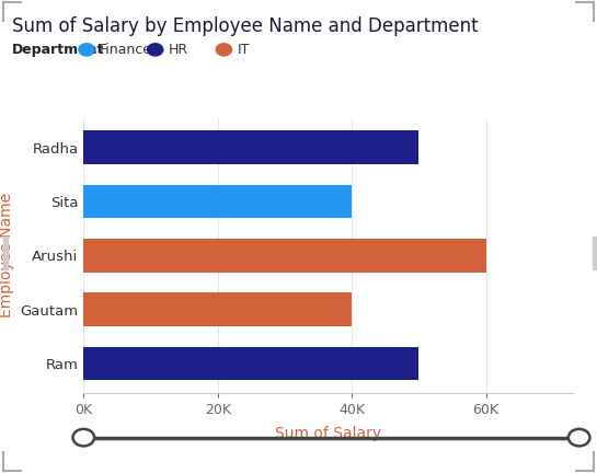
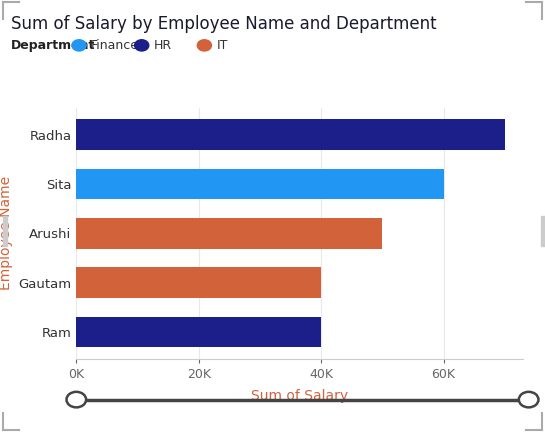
Radha: 50K -> 70K
Sita: 40K -> 60K
Arushi: 60K -> 50K
Ram: 50K -> 40K
